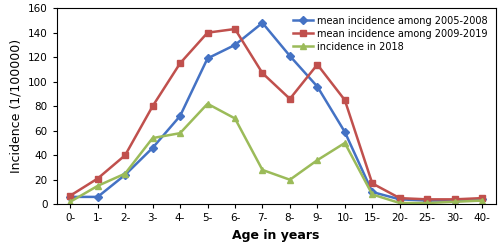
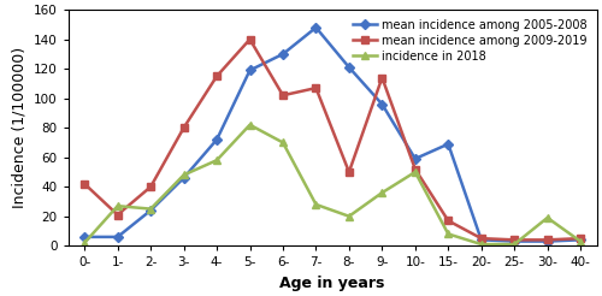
mean incidence among 2009-2019/0-: 7 -> 42
incidence in 2018/1-: 15 -> 27
incidence in 2018/3-: 54 -> 48
mean incidence among 2009-2019/6-: 143 -> 102
mean incidence among 2009-2019/8-: 86 -> 50
mean incidence among 2009-2019/10-: 85 -> 52
mean incidence among 2005-2008/15-: 10 -> 69
incidence in 2018/30-: 2 -> 19
